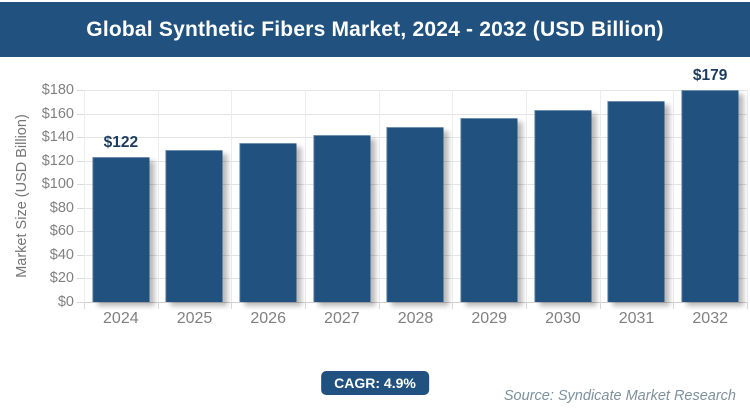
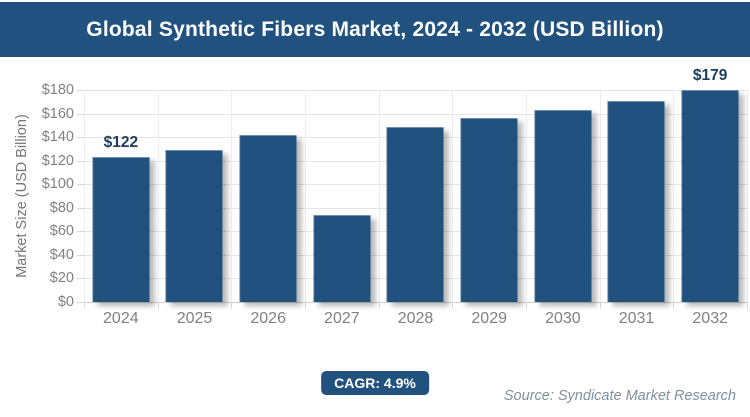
2026: $134 -> $141
2027: $141 -> $73
